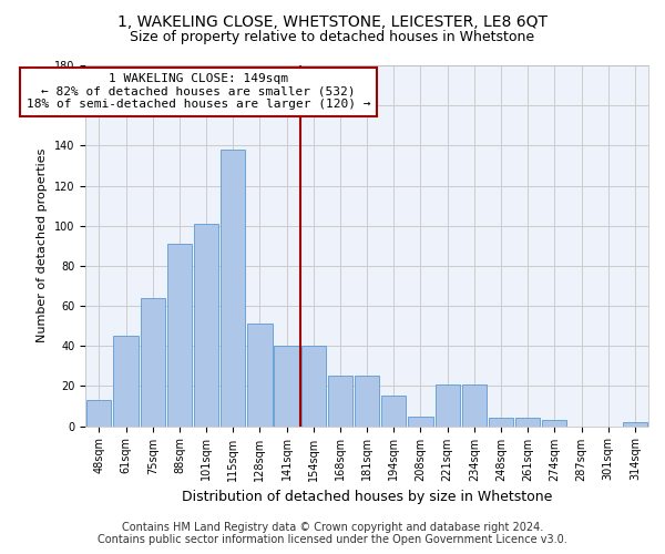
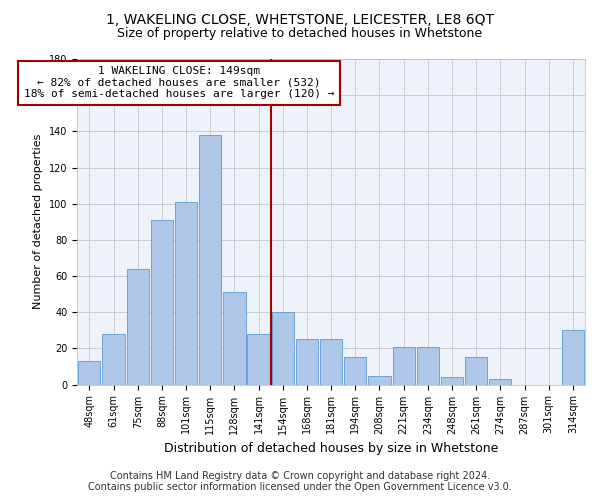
61sqm: 45 -> 28
141sqm: 40 -> 28
261sqm: 4 -> 15
314sqm: 2 -> 30
